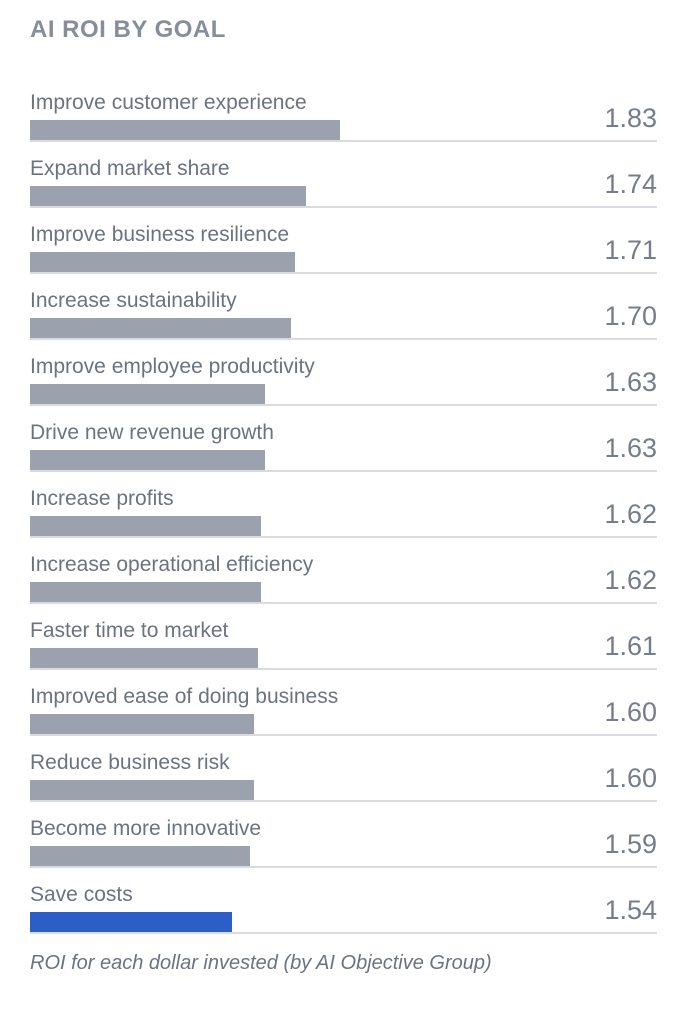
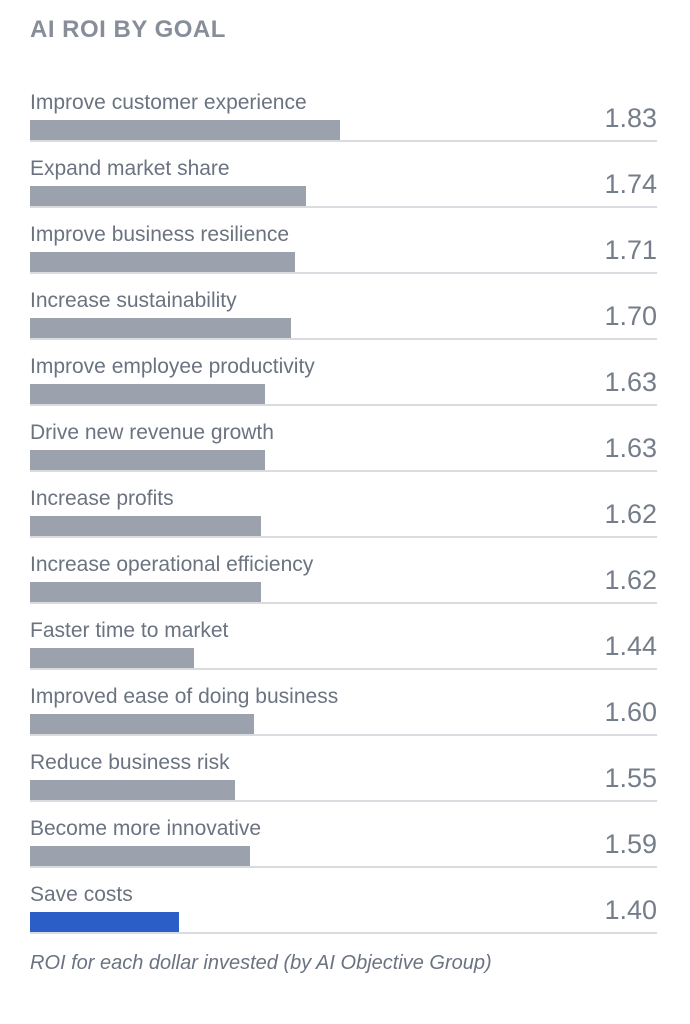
Faster time to market: 1.61 -> 1.44
Reduce business risk: 1.60 -> 1.55
Save costs: 1.54 -> 1.40
